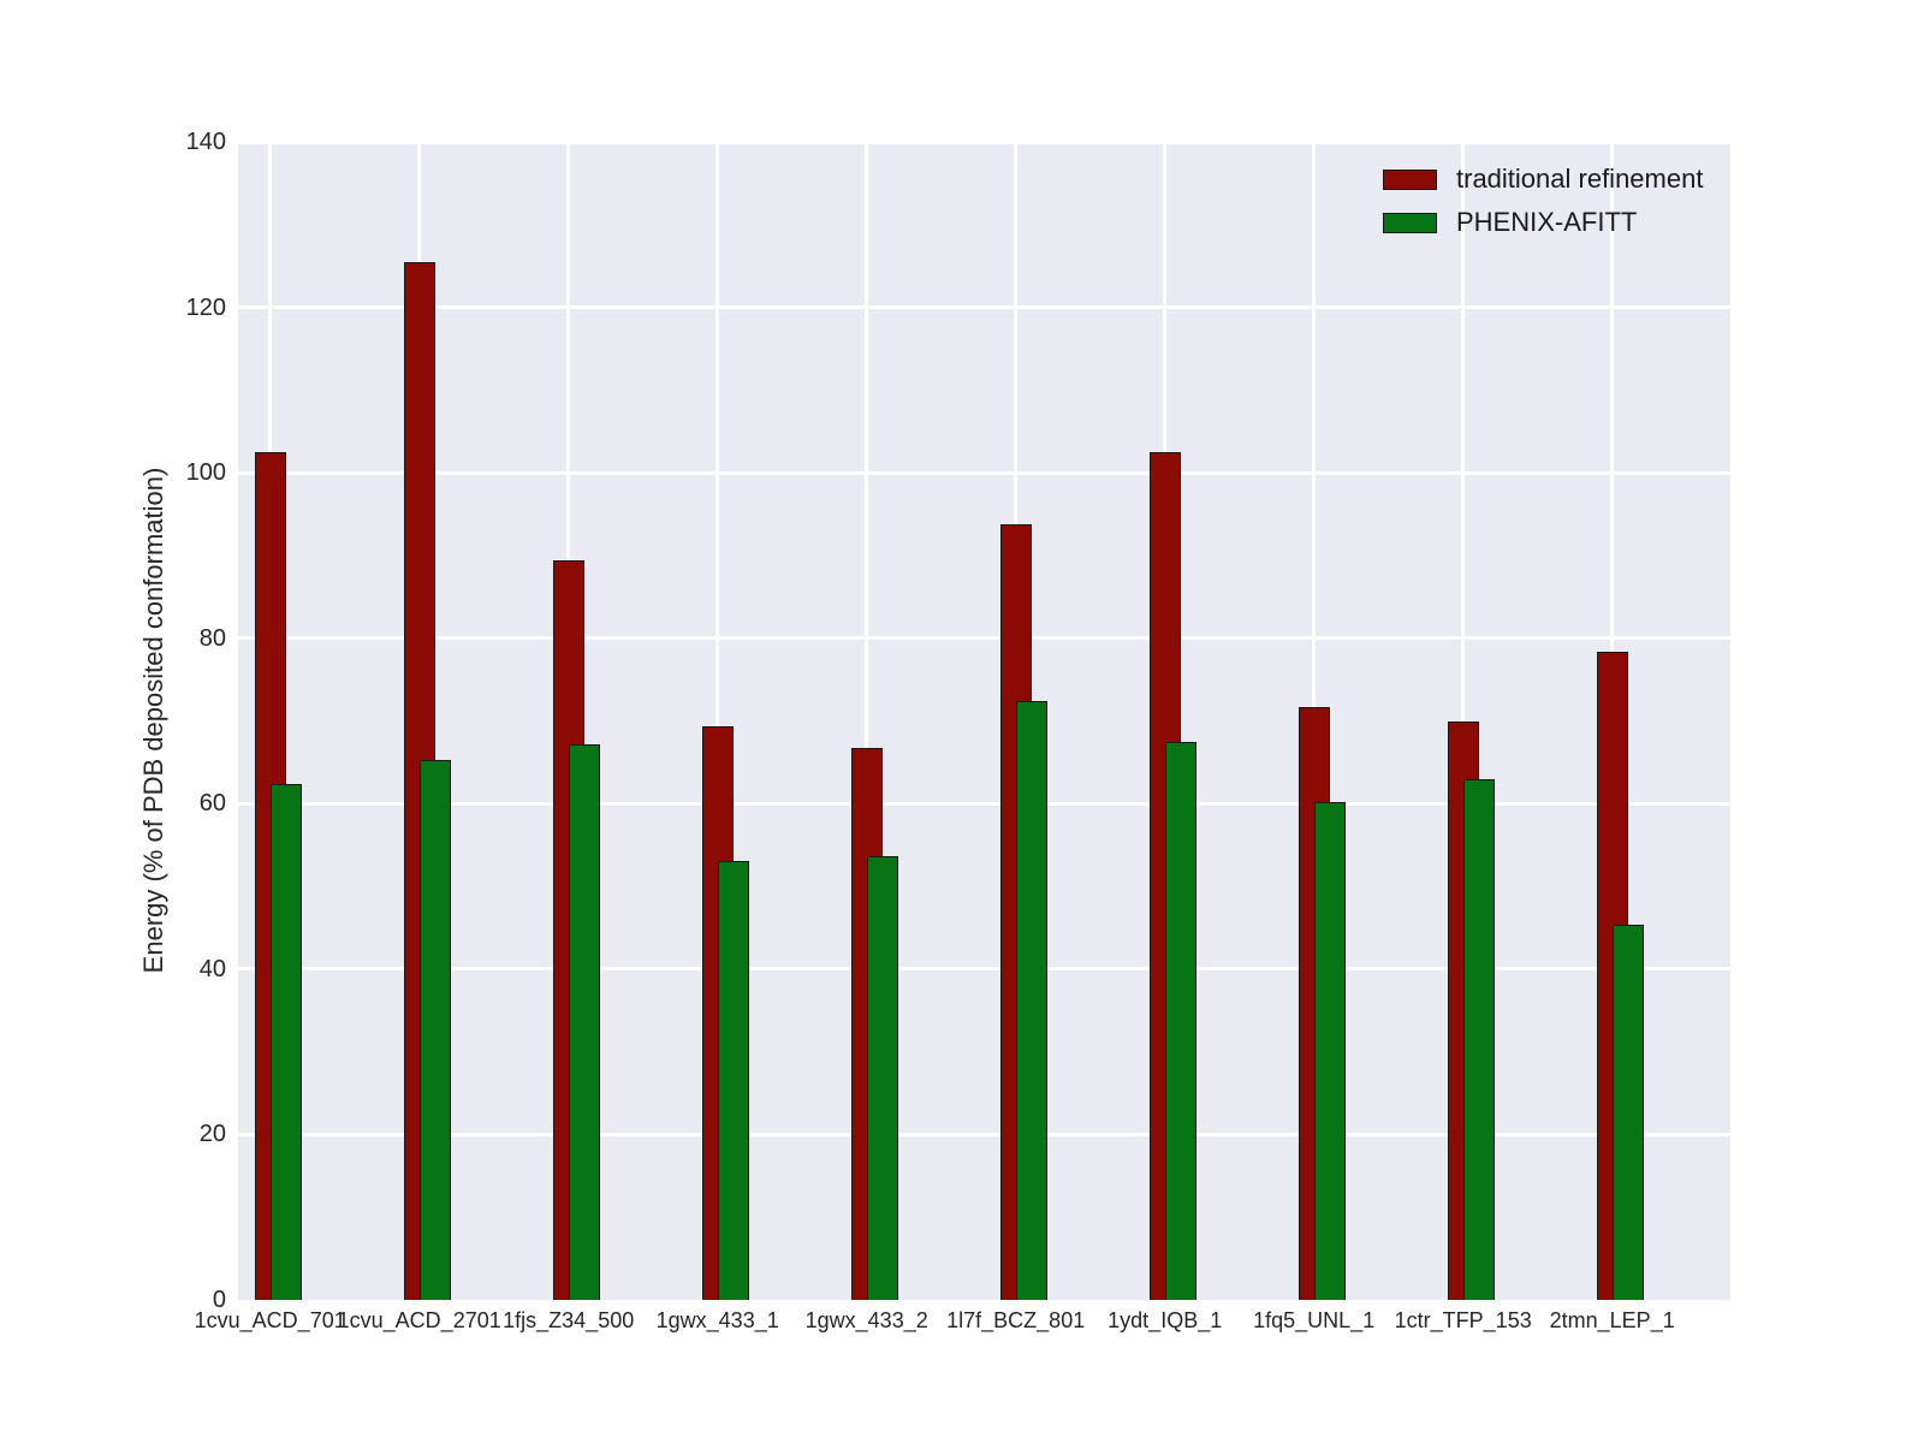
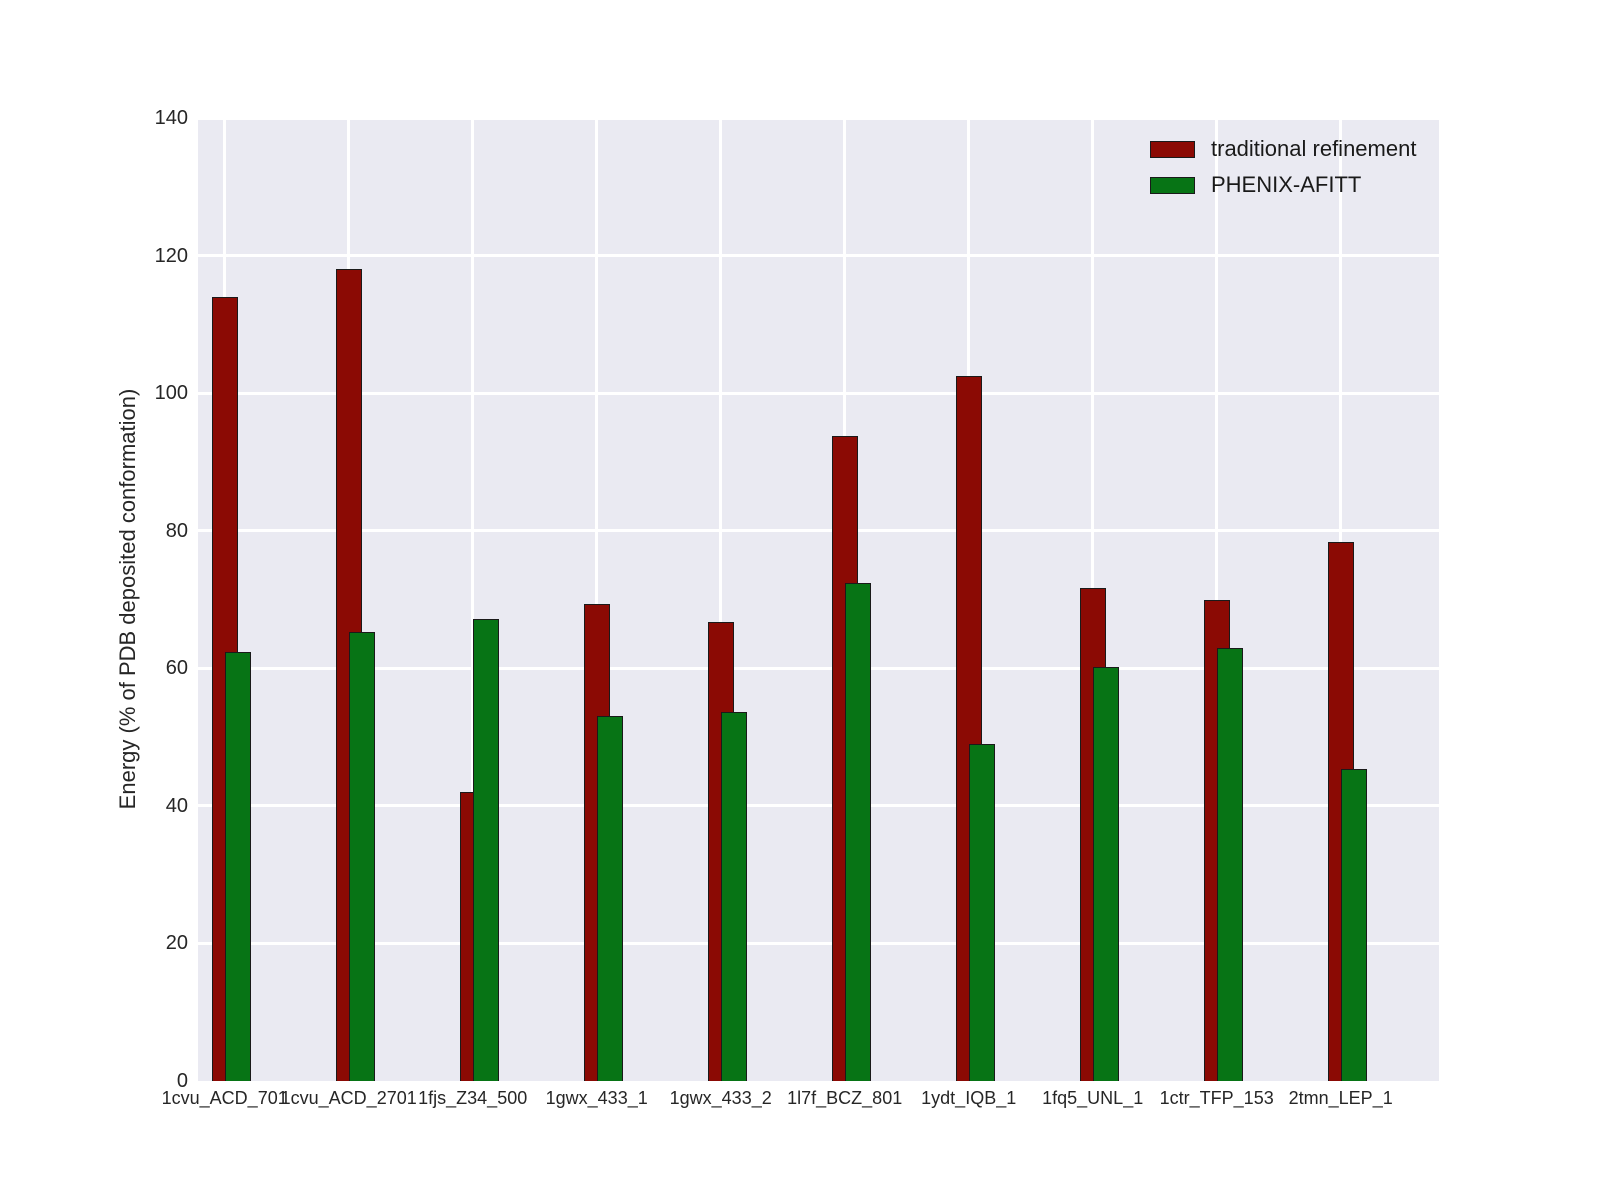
traditional refinement/1cvu_ACD_701: 102 -> 114
traditional refinement/1cvu_ACD_2701: 126 -> 118
traditional refinement/1fjs_Z34_500: 89 -> 42
PHENIX-AFITT/1ydt_IQB_1: 68 -> 49
